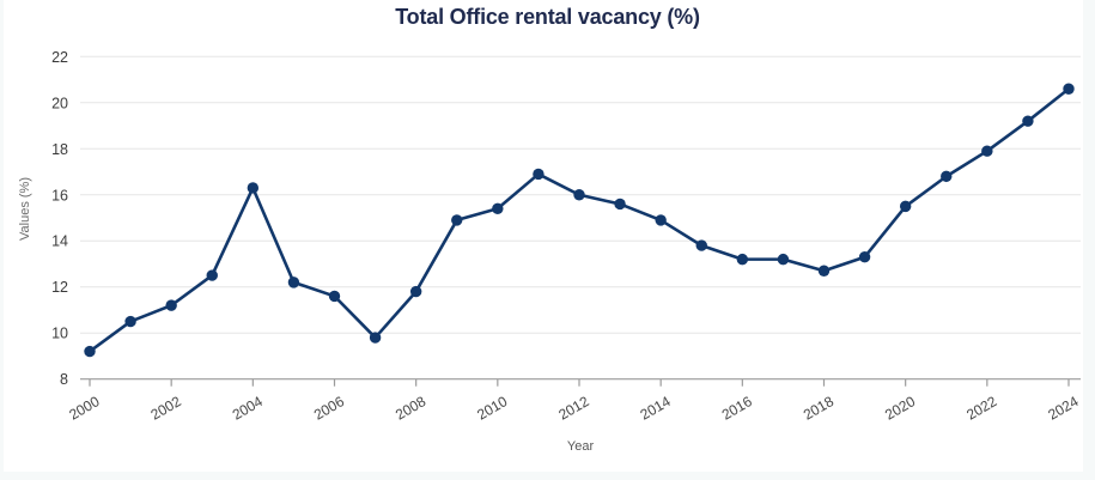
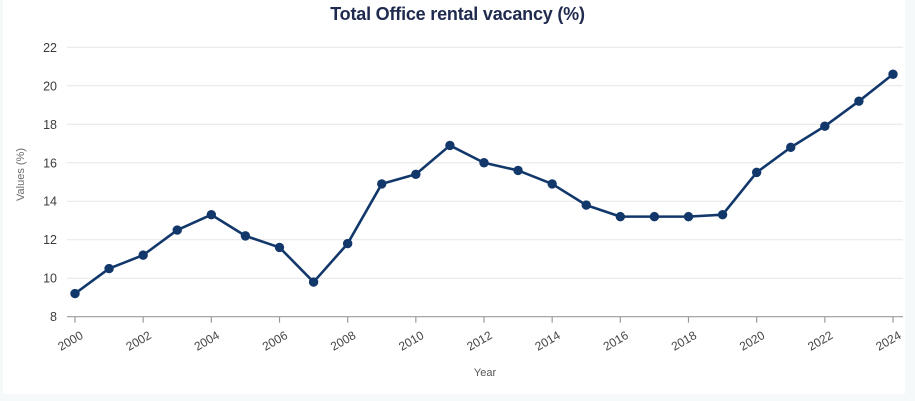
2004: 16.3 -> 13.3
2018: 12.7 -> 13.2
